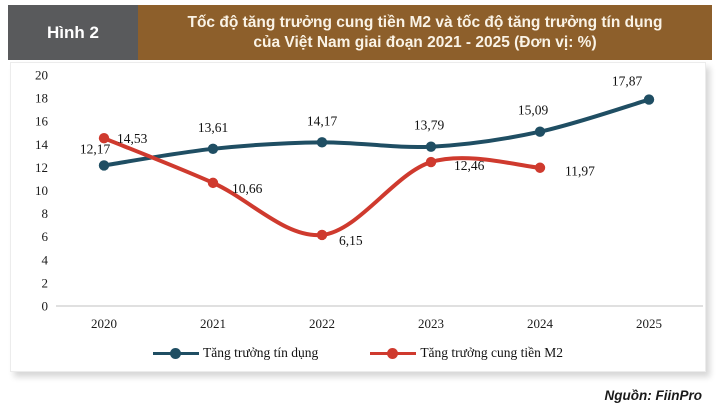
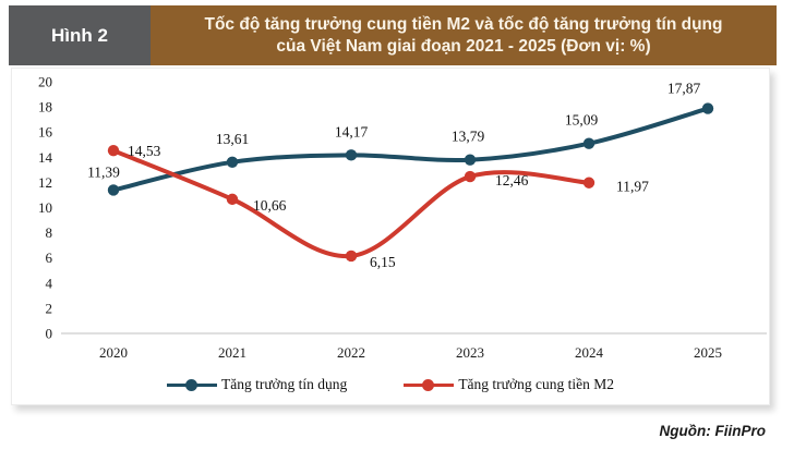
Tăng trưởng tín dụng/2020: 12,17 -> 11,39
